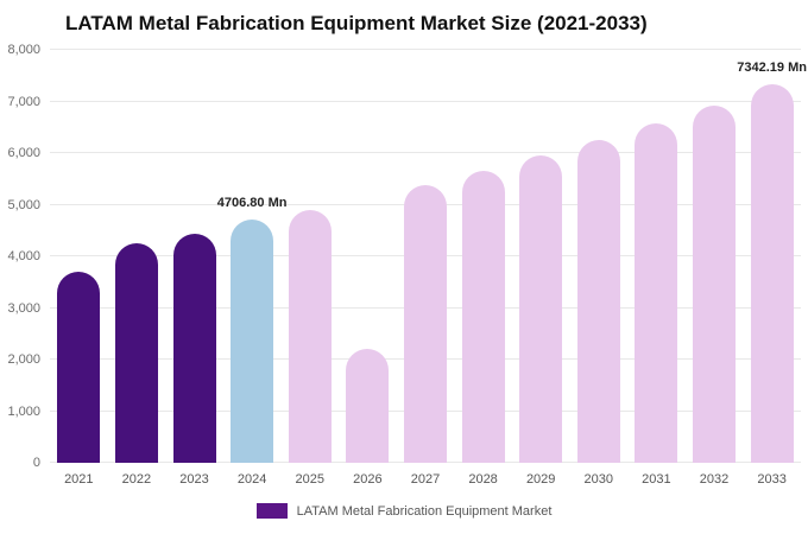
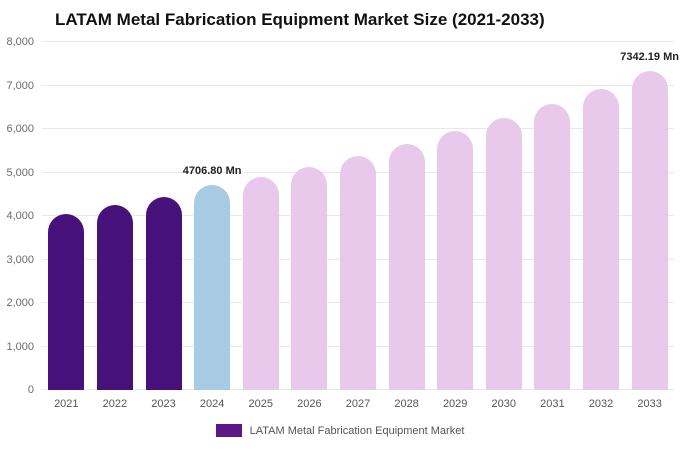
2021: 3700 -> 4000
2026: 2200 -> 5100
